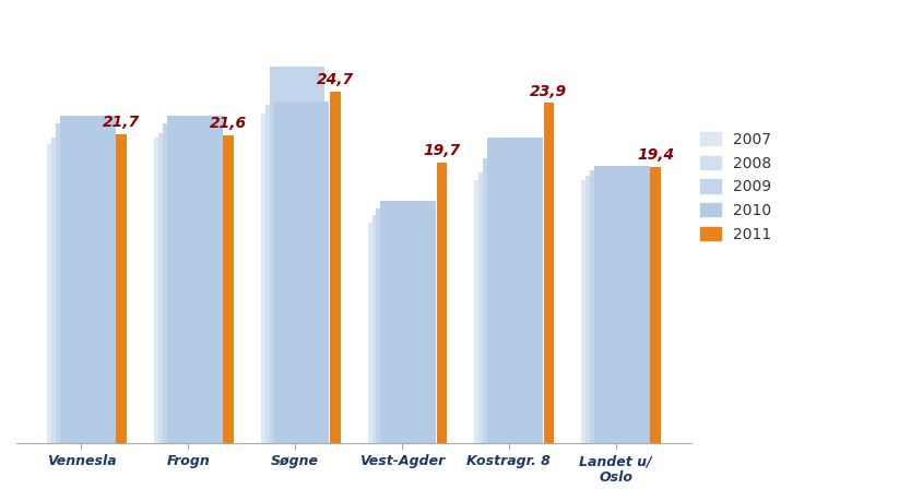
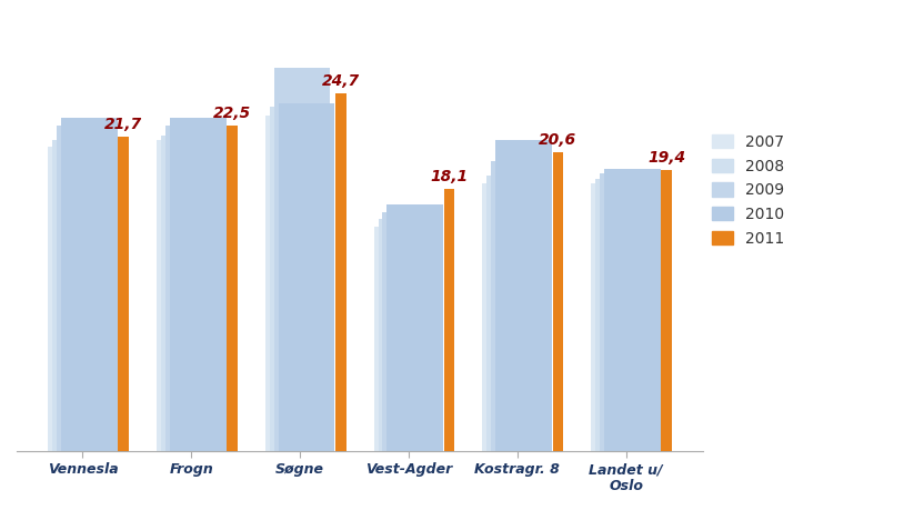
2011/Frogn: 21,6 -> 22,5
2011/Vest-Agder: 19,7 -> 18,1
2011/Kostragr. 8: 23,9 -> 20,6
